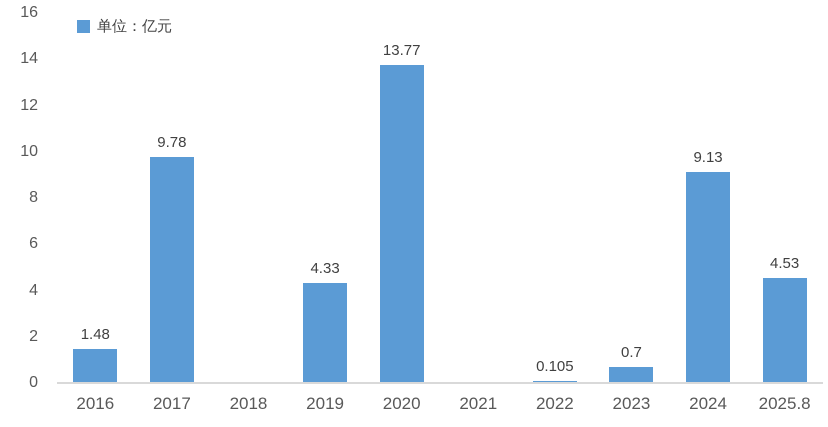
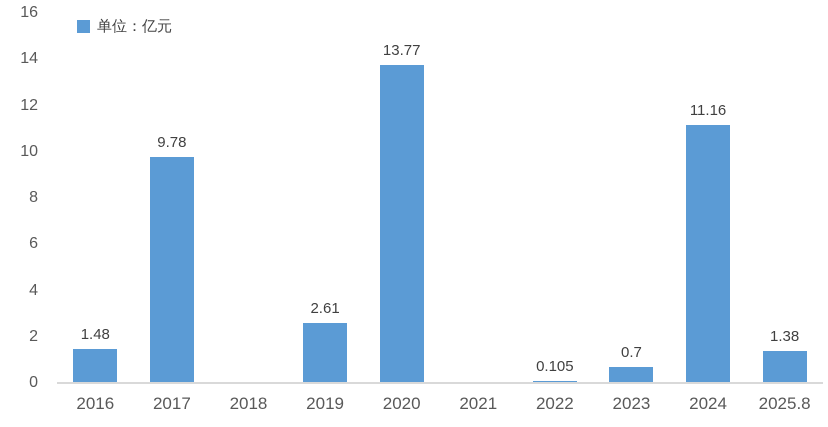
2019: 4.33 -> 2.61
2024: 9.13 -> 11.16
2025.8: 4.53 -> 1.38
